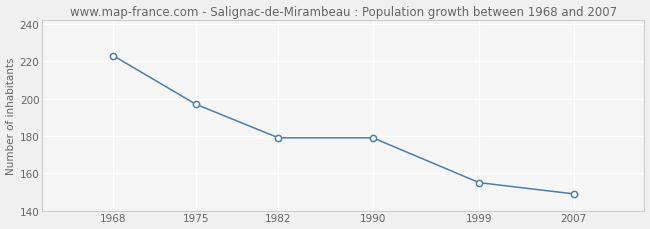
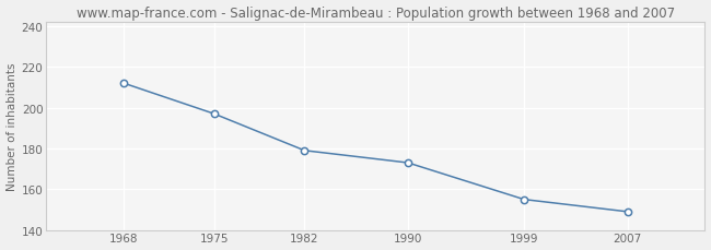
1968: 223 -> 212
1990: 179 -> 173
